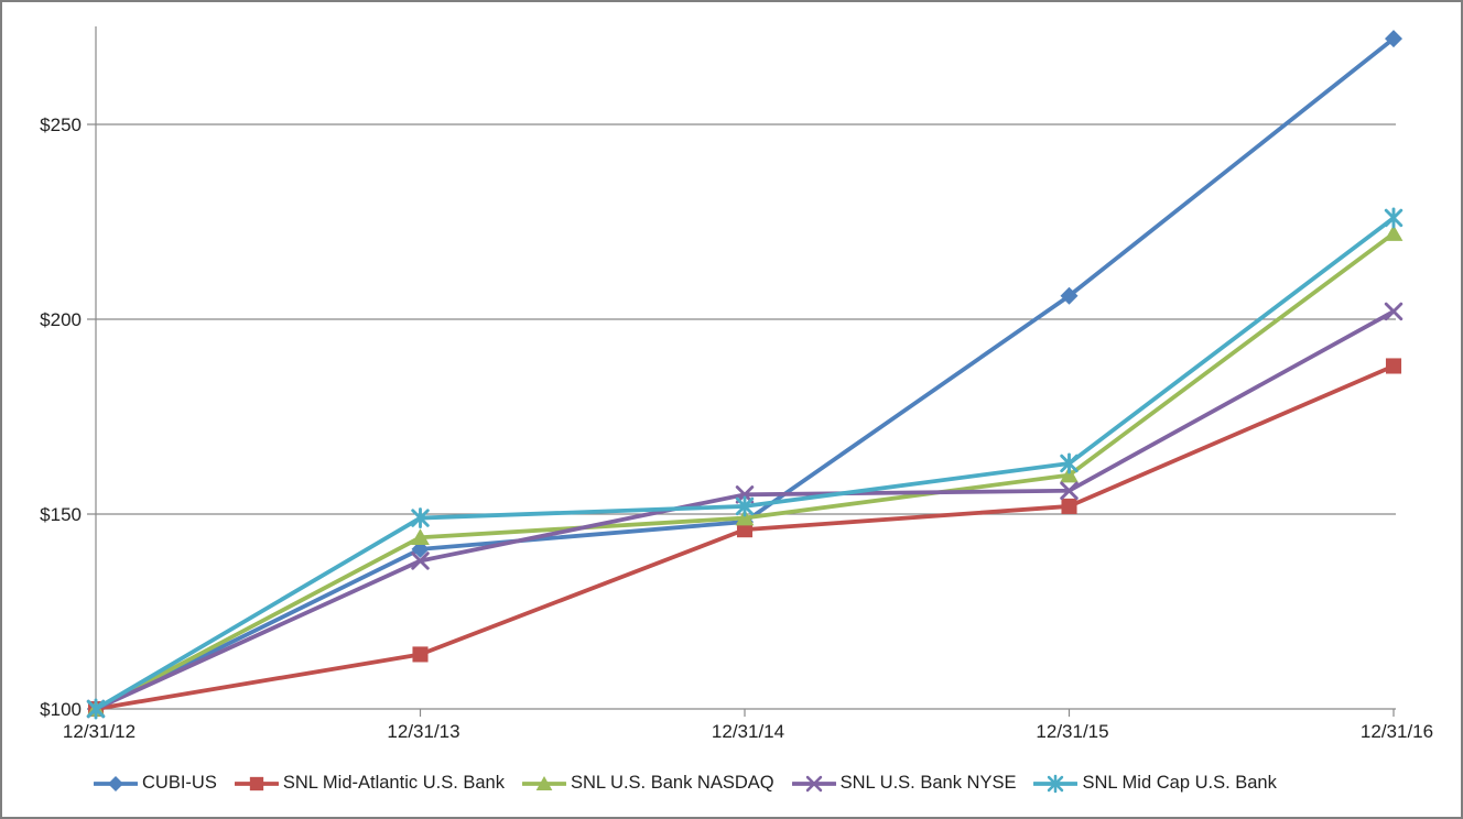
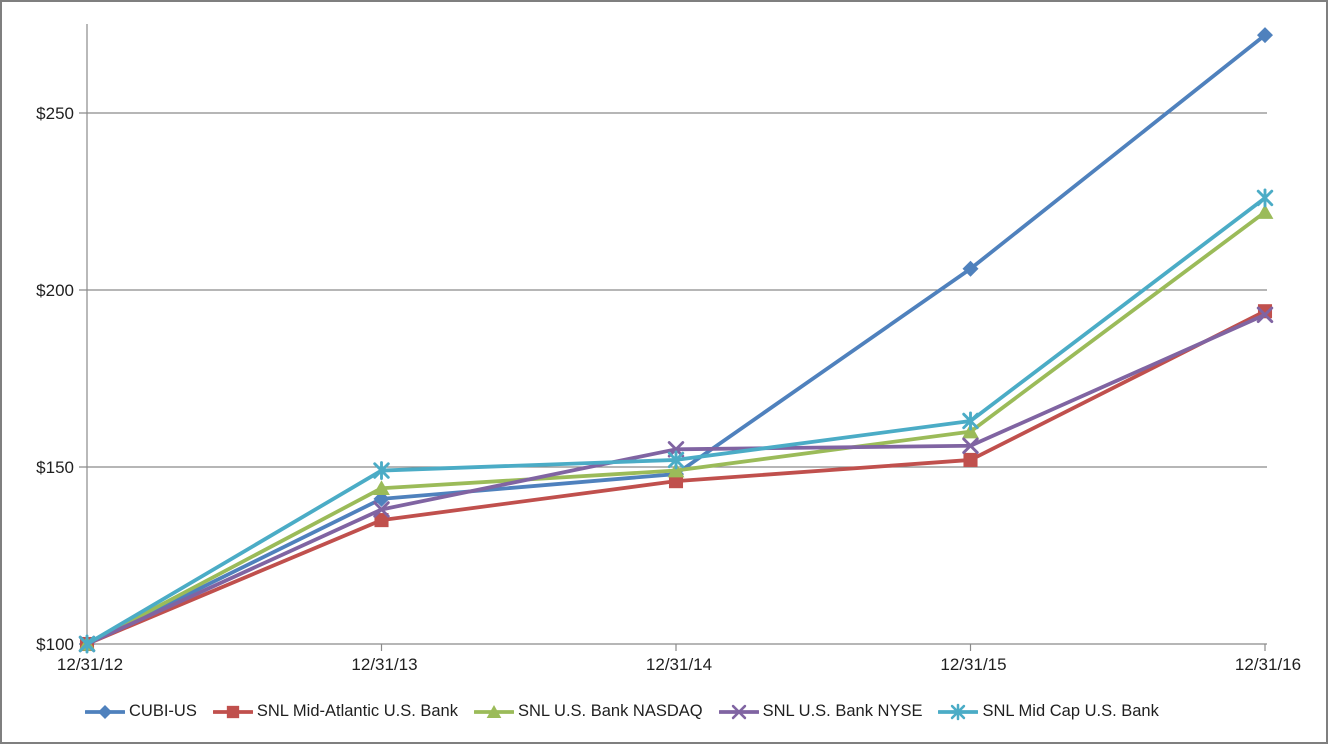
SNL Mid-Atlantic U.S. Bank/12/31/13: $114 -> $135
SNL Mid-Atlantic U.S. Bank/12/31/16: $188 -> $194
SNL U.S. Bank NYSE/12/31/16: $202 -> $193
